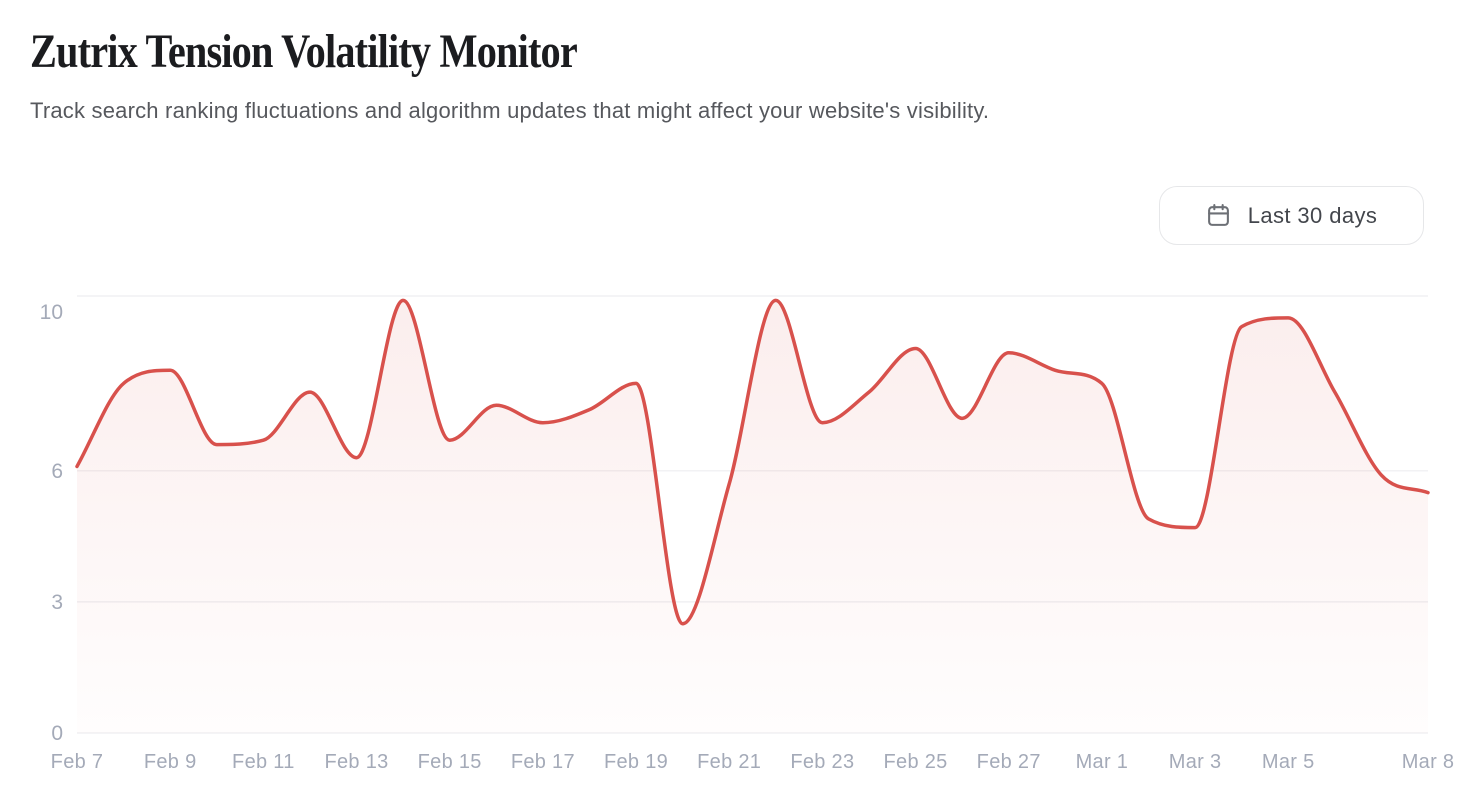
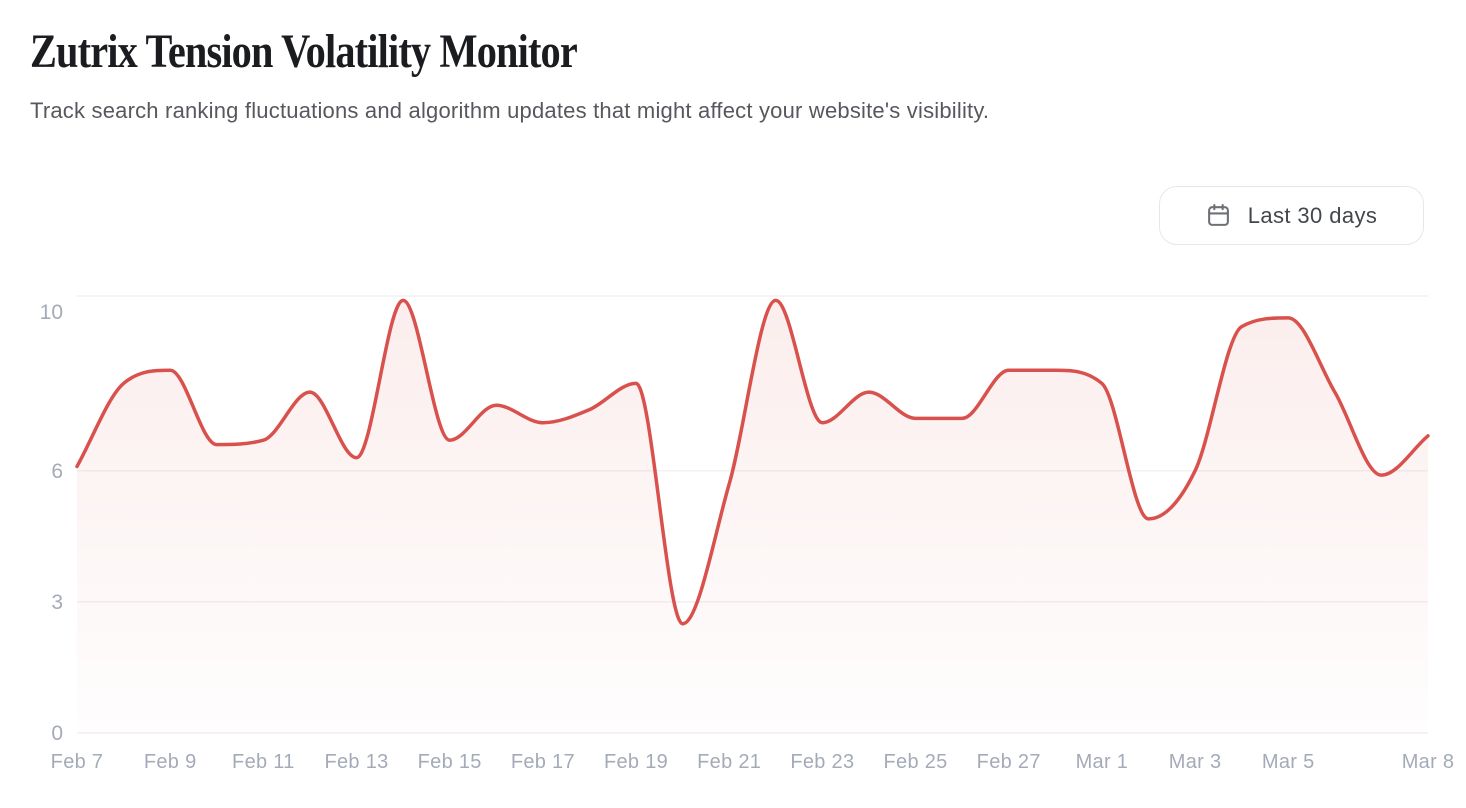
Feb 25: 8.8 -> 7.2
Feb 27: 8.7 -> 8.3
Mar 3: 4.7 -> 6.0
Mar 8: 5.5 -> 6.8
